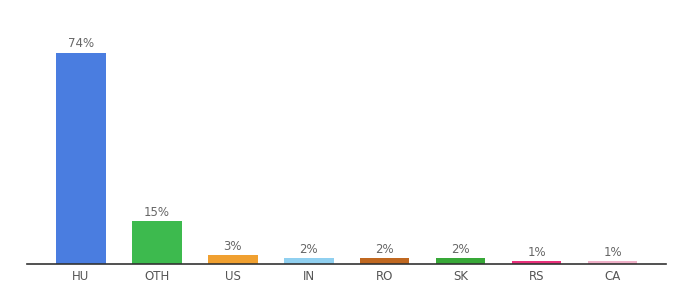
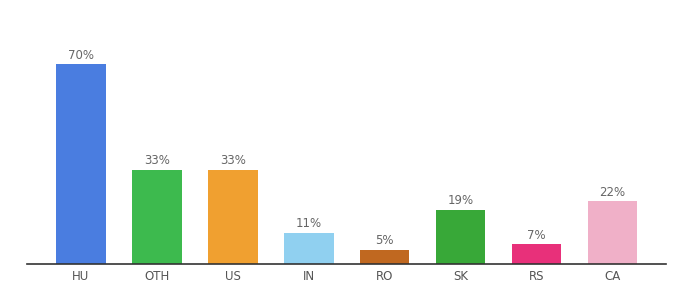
HU: 74% -> 70%
OTH: 15% -> 33%
US: 3% -> 33%
IN: 2% -> 11%
RO: 2% -> 5%
SK: 2% -> 19%
RS: 1% -> 7%
CA: 1% -> 22%
